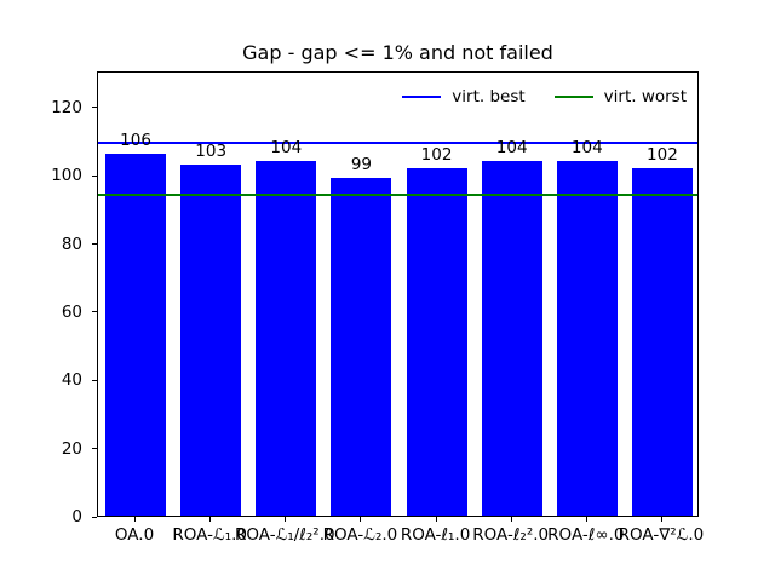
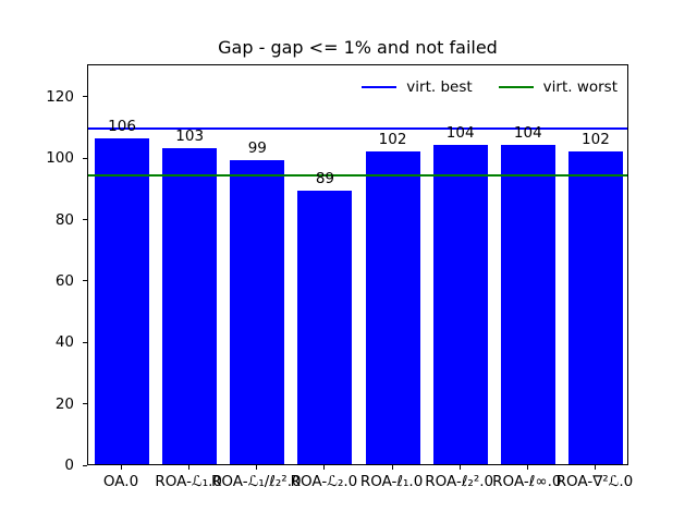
ROA-ℒ₁/ℓ₂².0: 104 -> 99
ROA-ℒ₂.0: 99 -> 89
